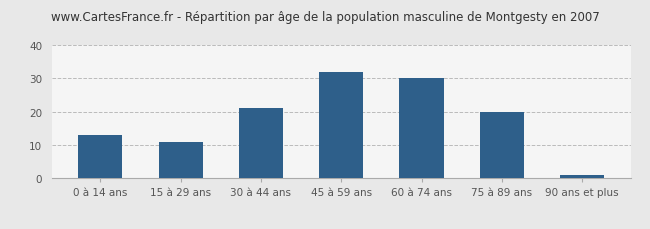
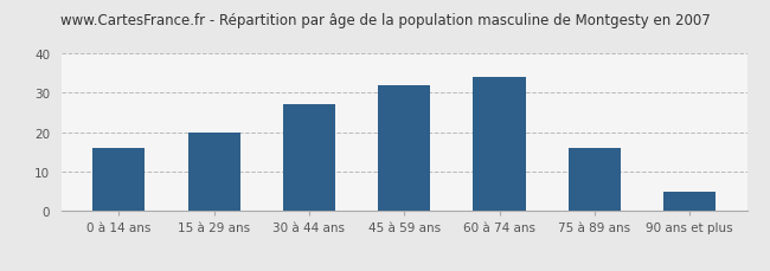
0 à 14 ans: 13 -> 16
15 à 29 ans: 11 -> 20
30 à 44 ans: 21 -> 27
60 à 74 ans: 30 -> 34
75 à 89 ans: 20 -> 16
90 ans et plus: 1 -> 5
